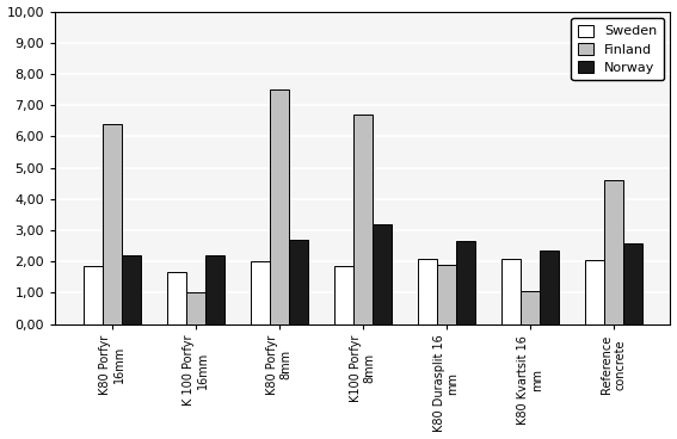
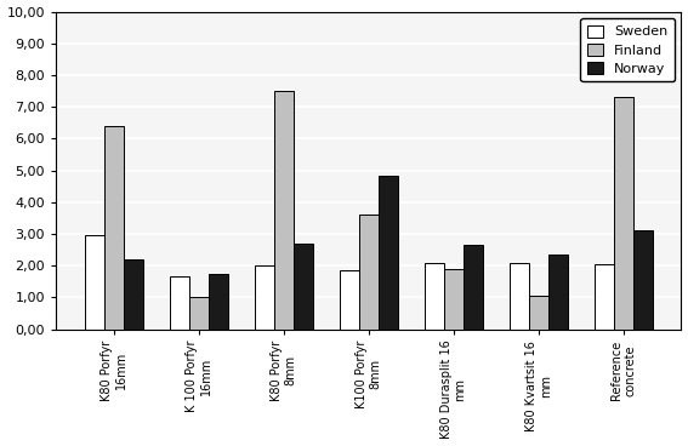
Sweden/K80 Porfyr 16mm: 1,85 -> 2,95
Norway/K 100 Porfyr 16mm: 2,20 -> 1,75
Finland/K100 Porfyr 8mm: 6,70 -> 3,60
Norway/K100 Porfyr 8mm: 3,20 -> 4,85
Finland/Reference concrete: 4,60 -> 7,30
Norway/Reference concrete: 2,60 -> 3,10
